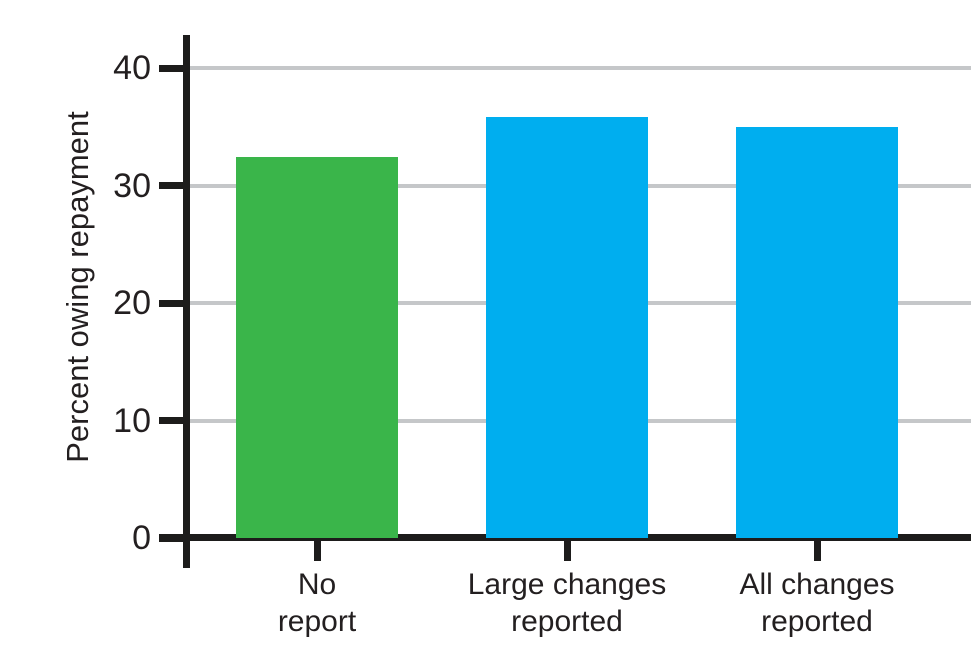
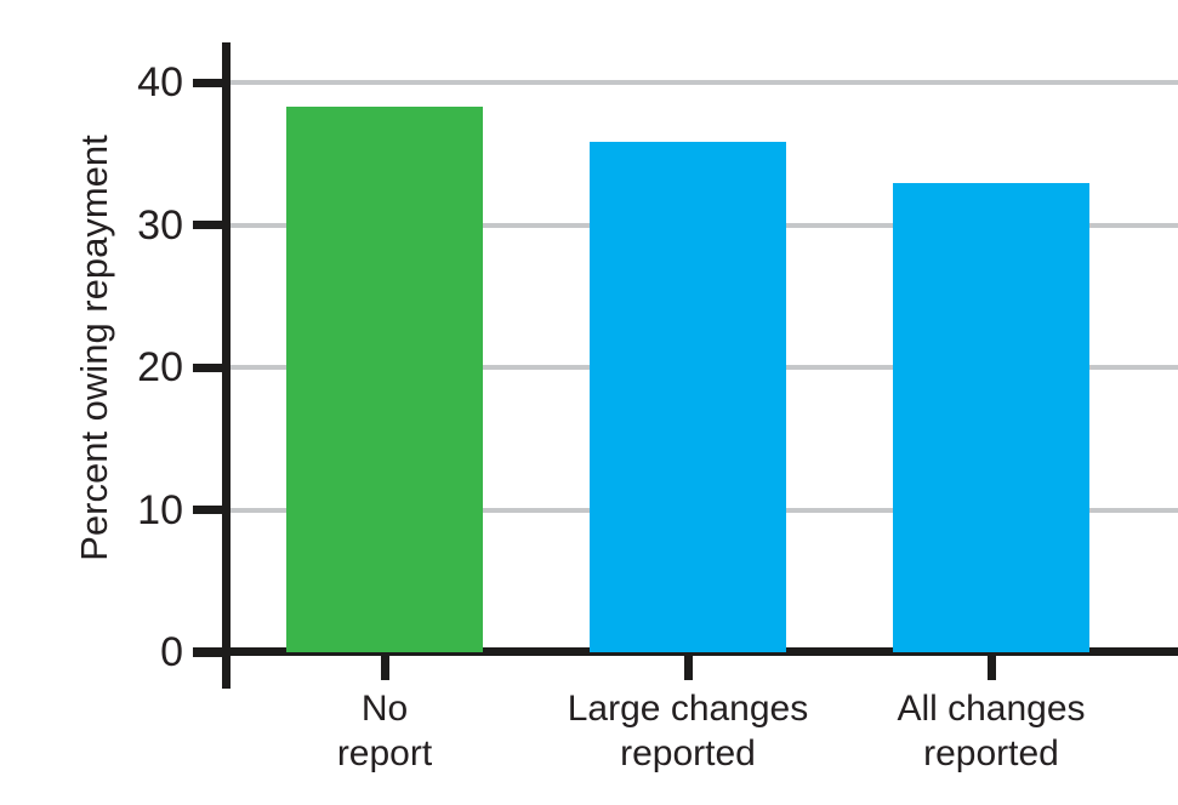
No report: 32.4 -> 38.3
All changes reported: 35.0 -> 32.9
